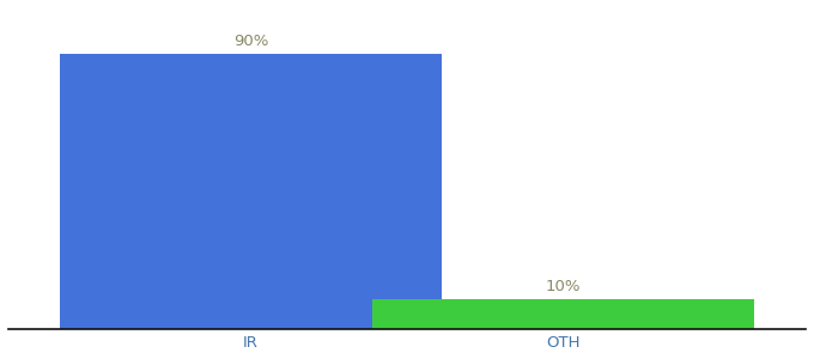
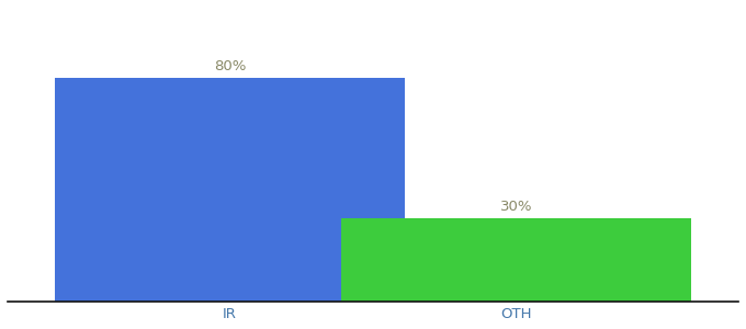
IR: 90% -> 80%
OTH: 10% -> 30%
